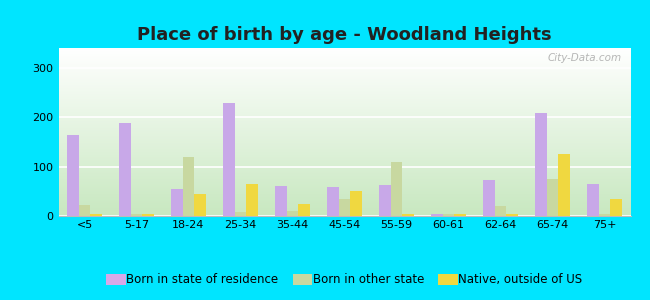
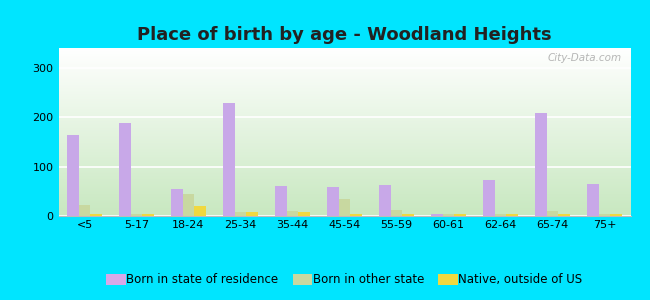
Born in other state/18-24: 120 -> 45
Native, outside of US/18-24: 45 -> 20
Native, outside of US/25-34: 65 -> 8
Native, outside of US/35-44: 25 -> 8
Native, outside of US/45-54: 50 -> 5
Born in other state/55-59: 110 -> 13
Born in other state/62-64: 20 -> 5
Born in other state/65-74: 75 -> 10
Native, outside of US/65-74: 125 -> 5
Native, outside of US/75+: 35 -> 5
